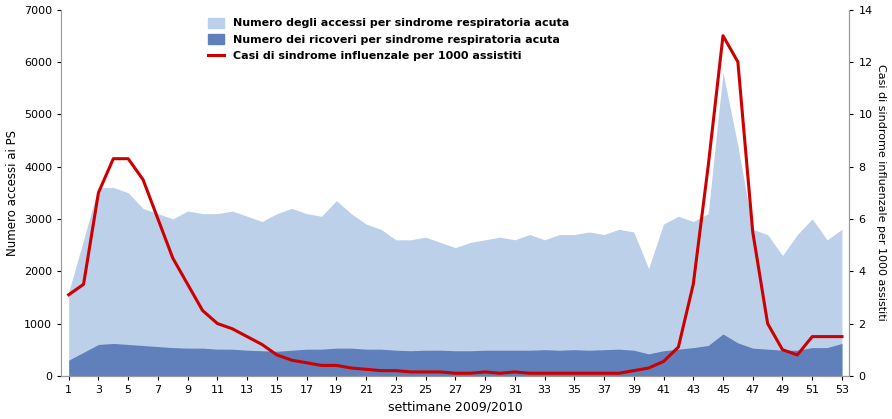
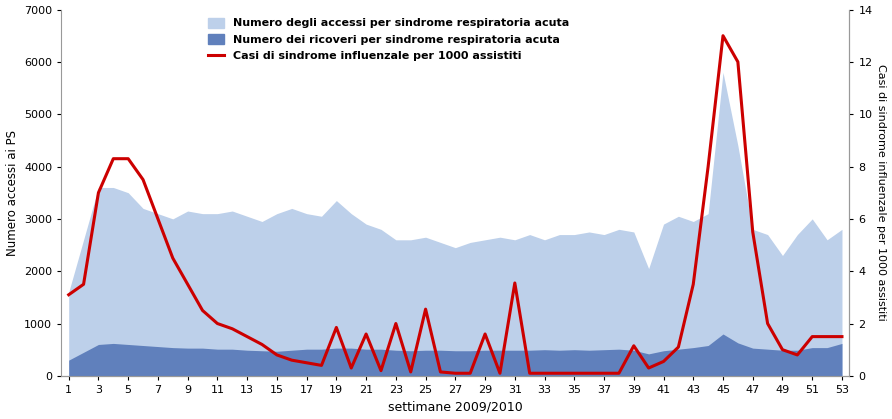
Casi di sindrome influenzale per 1000 assistiti/19: 0.40 -> 1.85
Casi di sindrome influenzale per 1000 assistiti/21: 0.25 -> 1.60
Casi di sindrome influenzale per 1000 assistiti/23: 0.20 -> 2.00
Casi di sindrome influenzale per 1000 assistiti/25: 0.15 -> 2.55
Casi di sindrome influenzale per 1000 assistiti/29: 0.15 -> 1.60
Casi di sindrome influenzale per 1000 assistiti/31: 0.15 -> 3.55
Casi di sindrome influenzale per 1000 assistiti/39: 0.20 -> 1.15
